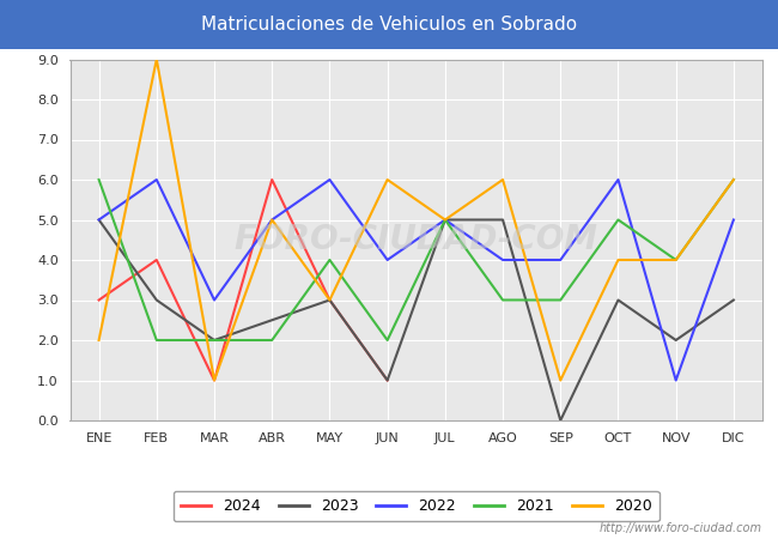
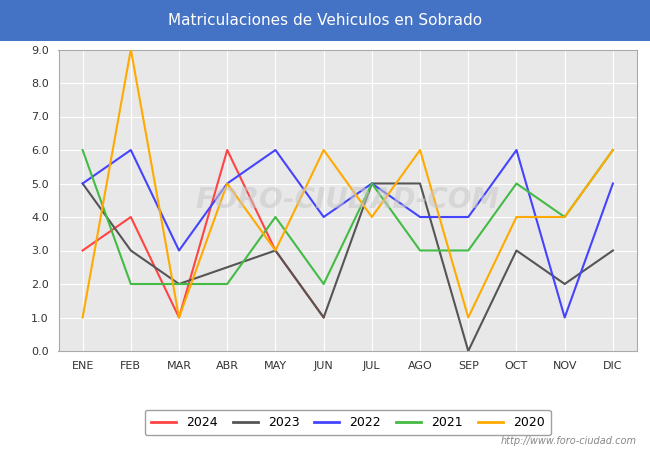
2020/ENE: 2 -> 1
2020/JUL: 5 -> 4
